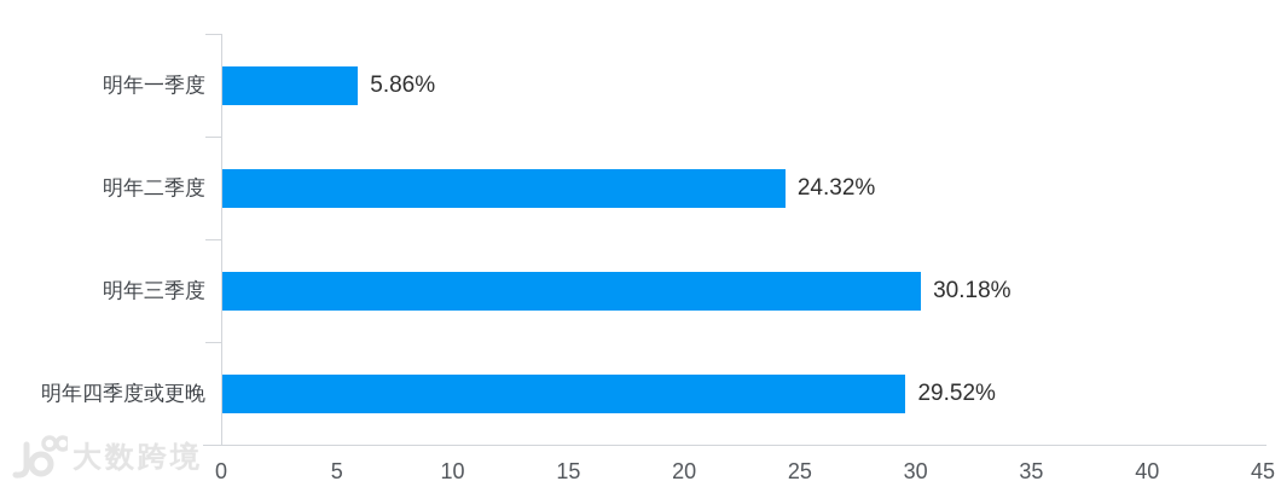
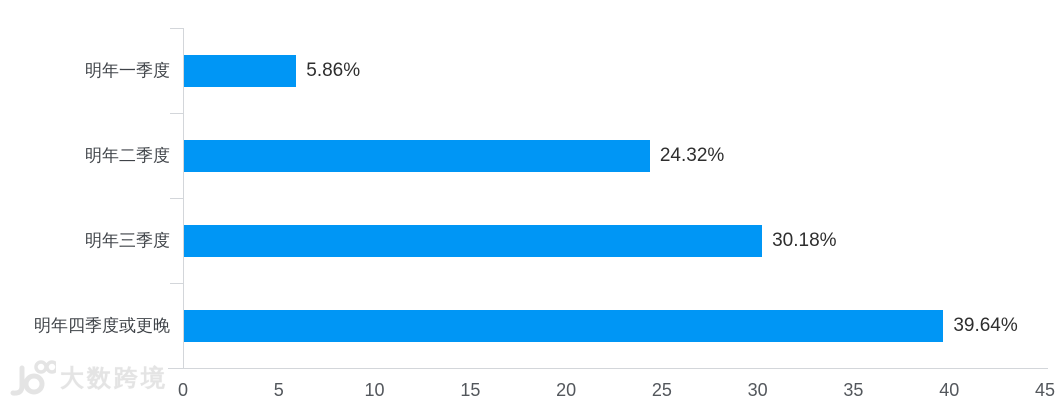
明年四季度或更晚: 29.52% -> 39.64%
